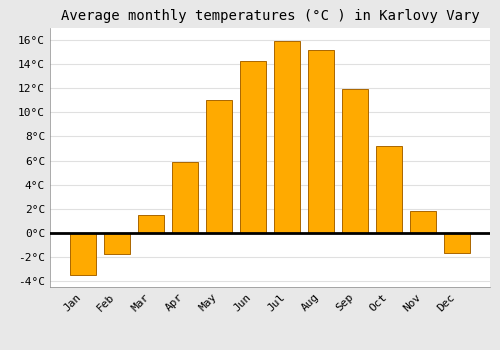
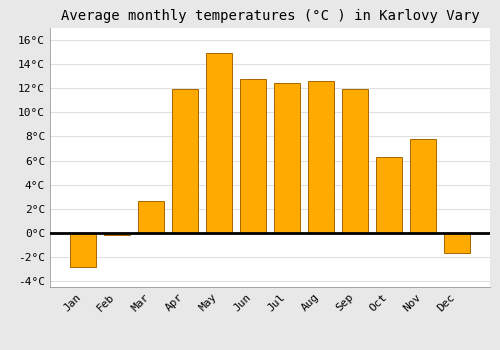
Jan: -3.5°C -> -2.8°C
Feb: -1.8°C -> -0.2°C
Mar: 1.5°C -> 2.6°C
Apr: 5.9°C -> 11.9°C
May: 11.0°C -> 14.9°C
Jun: 14.3°C -> 12.8°C
Jul: 15.9°C -> 12.4°C
Aug: 15.2°C -> 12.6°C
Oct: 7.2°C -> 6.3°C
Nov: 1.8°C -> 7.8°C
